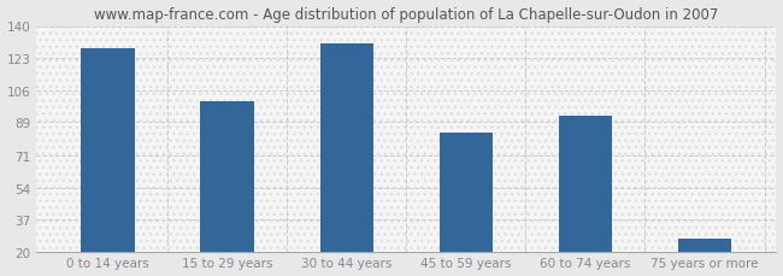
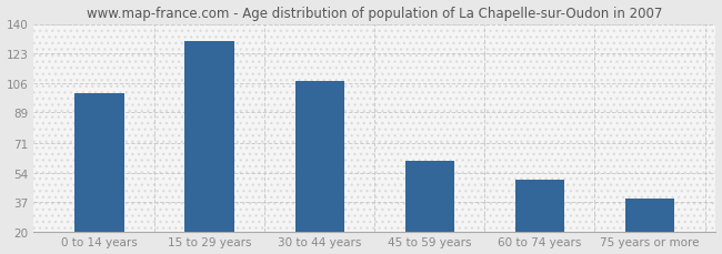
0 to 14 years: 128 -> 100
15 to 29 years: 100 -> 130
30 to 44 years: 131 -> 107
45 to 59 years: 83 -> 61
60 to 74 years: 92 -> 50
75 years or more: 27 -> 39
